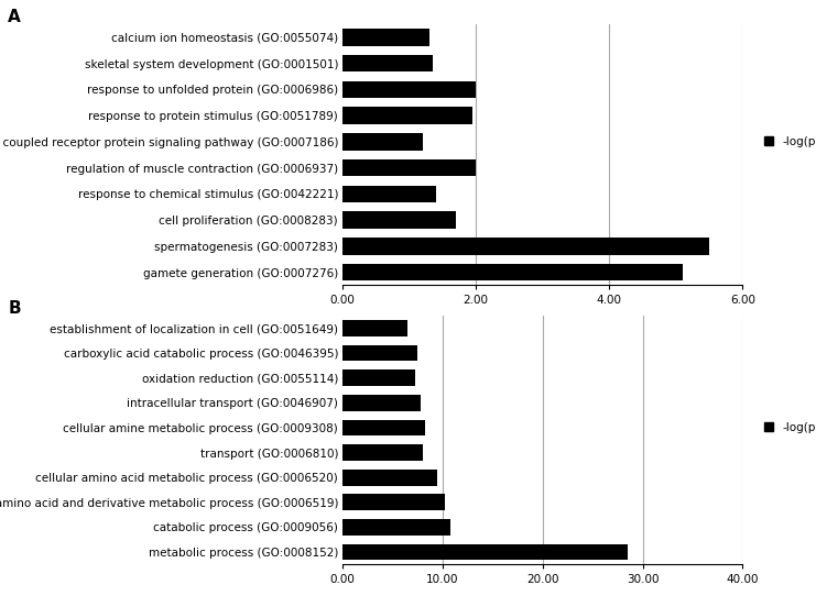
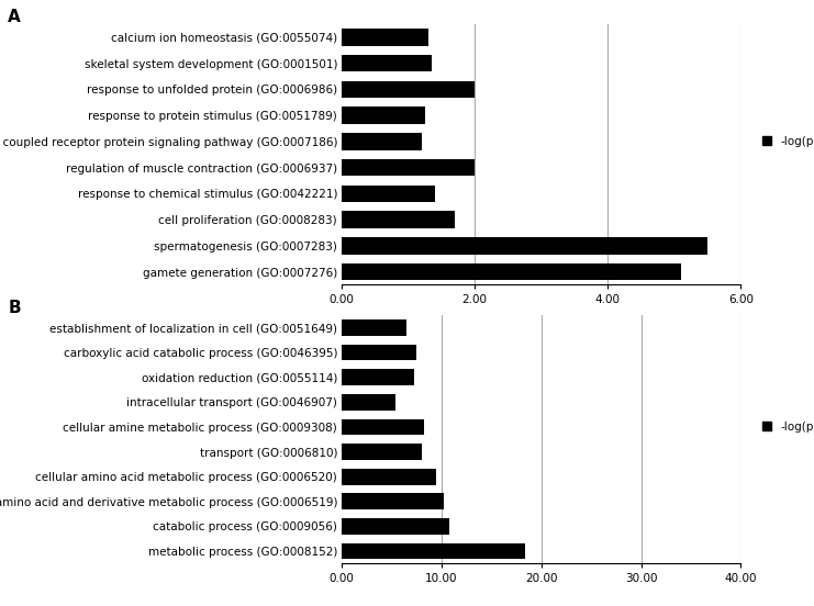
response to protein stimulus (GO:0051789): 1.95 -> 1.26
intracellular transport (GO:0046907): 7.8 -> 5.4
metabolic process (GO:0008152): 28.5 -> 18.4
